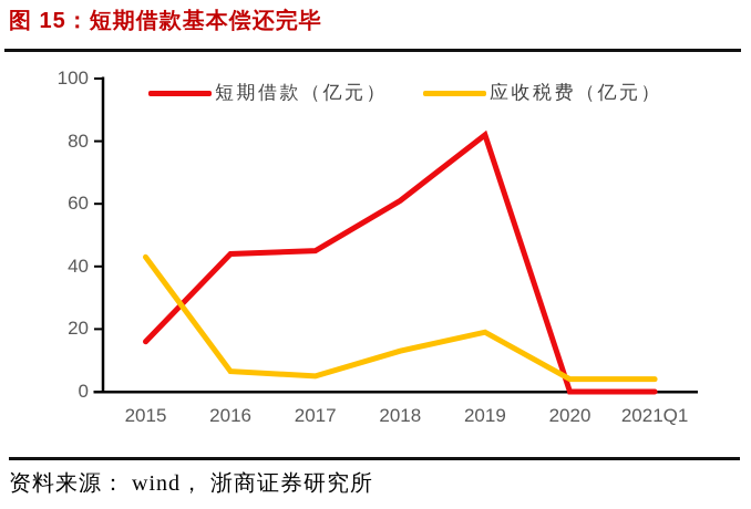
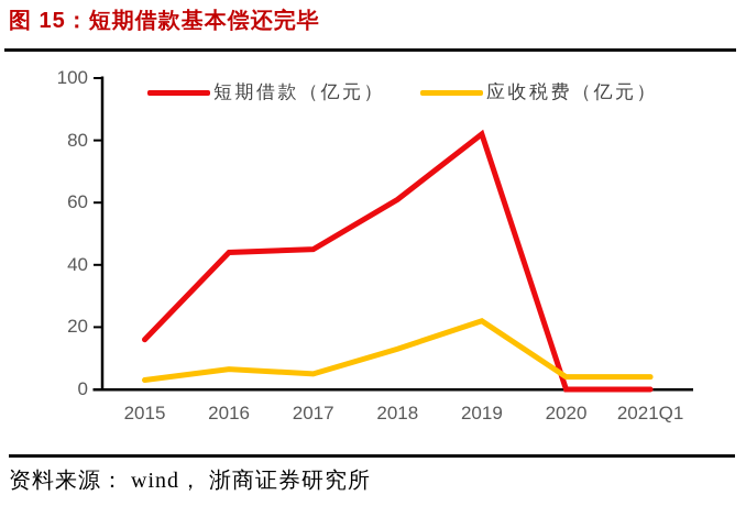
应收税费（亿元）/2015: 43 -> 3
应收税费（亿元）/2019: 19 -> 22
